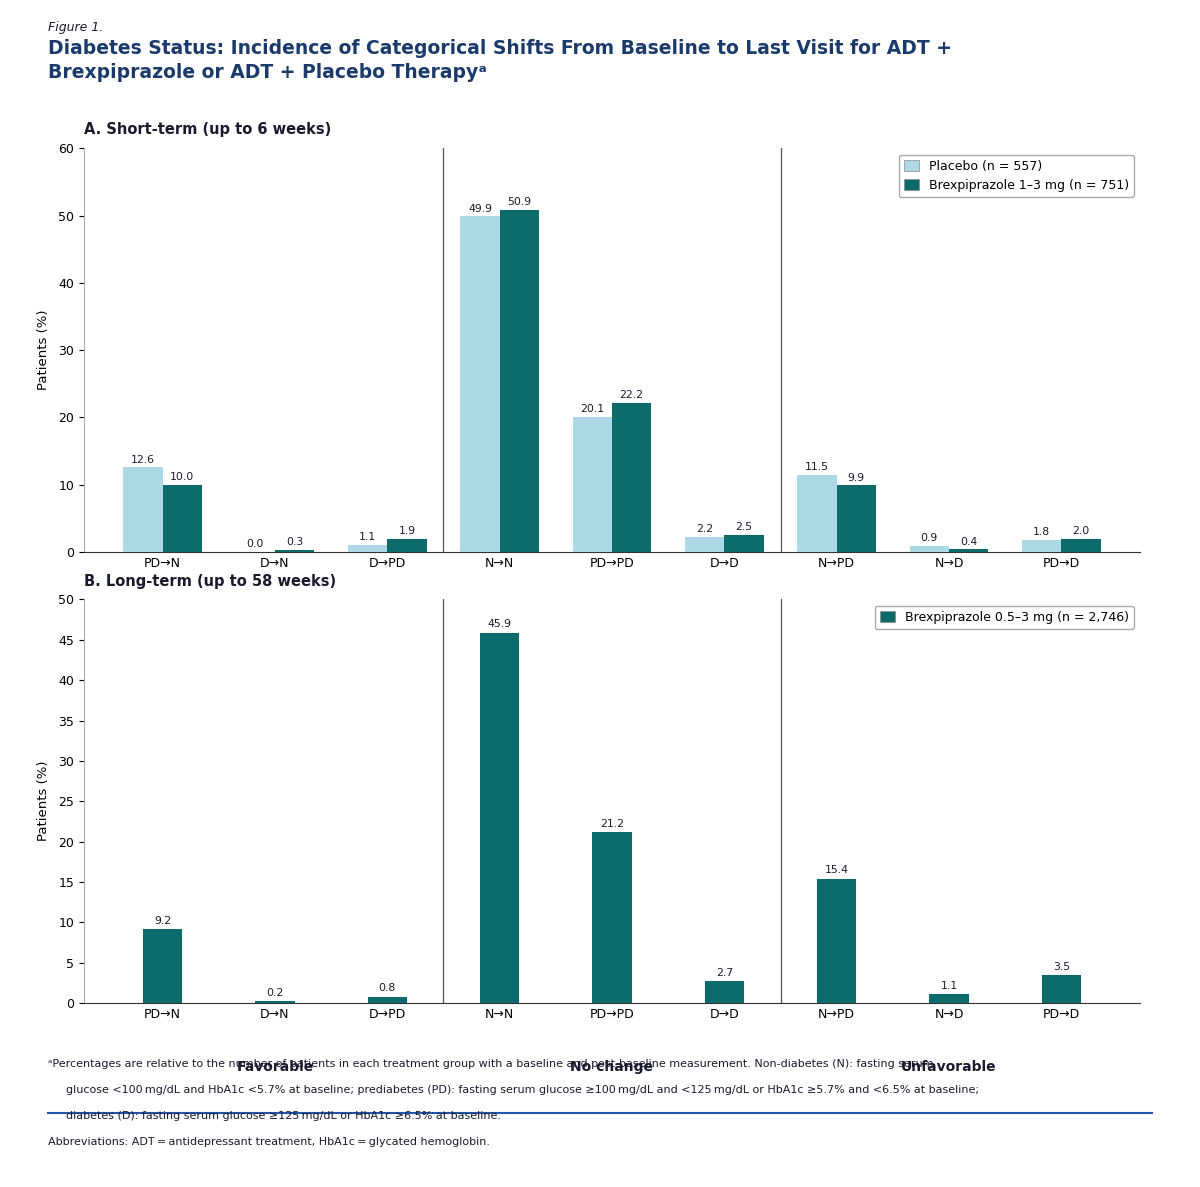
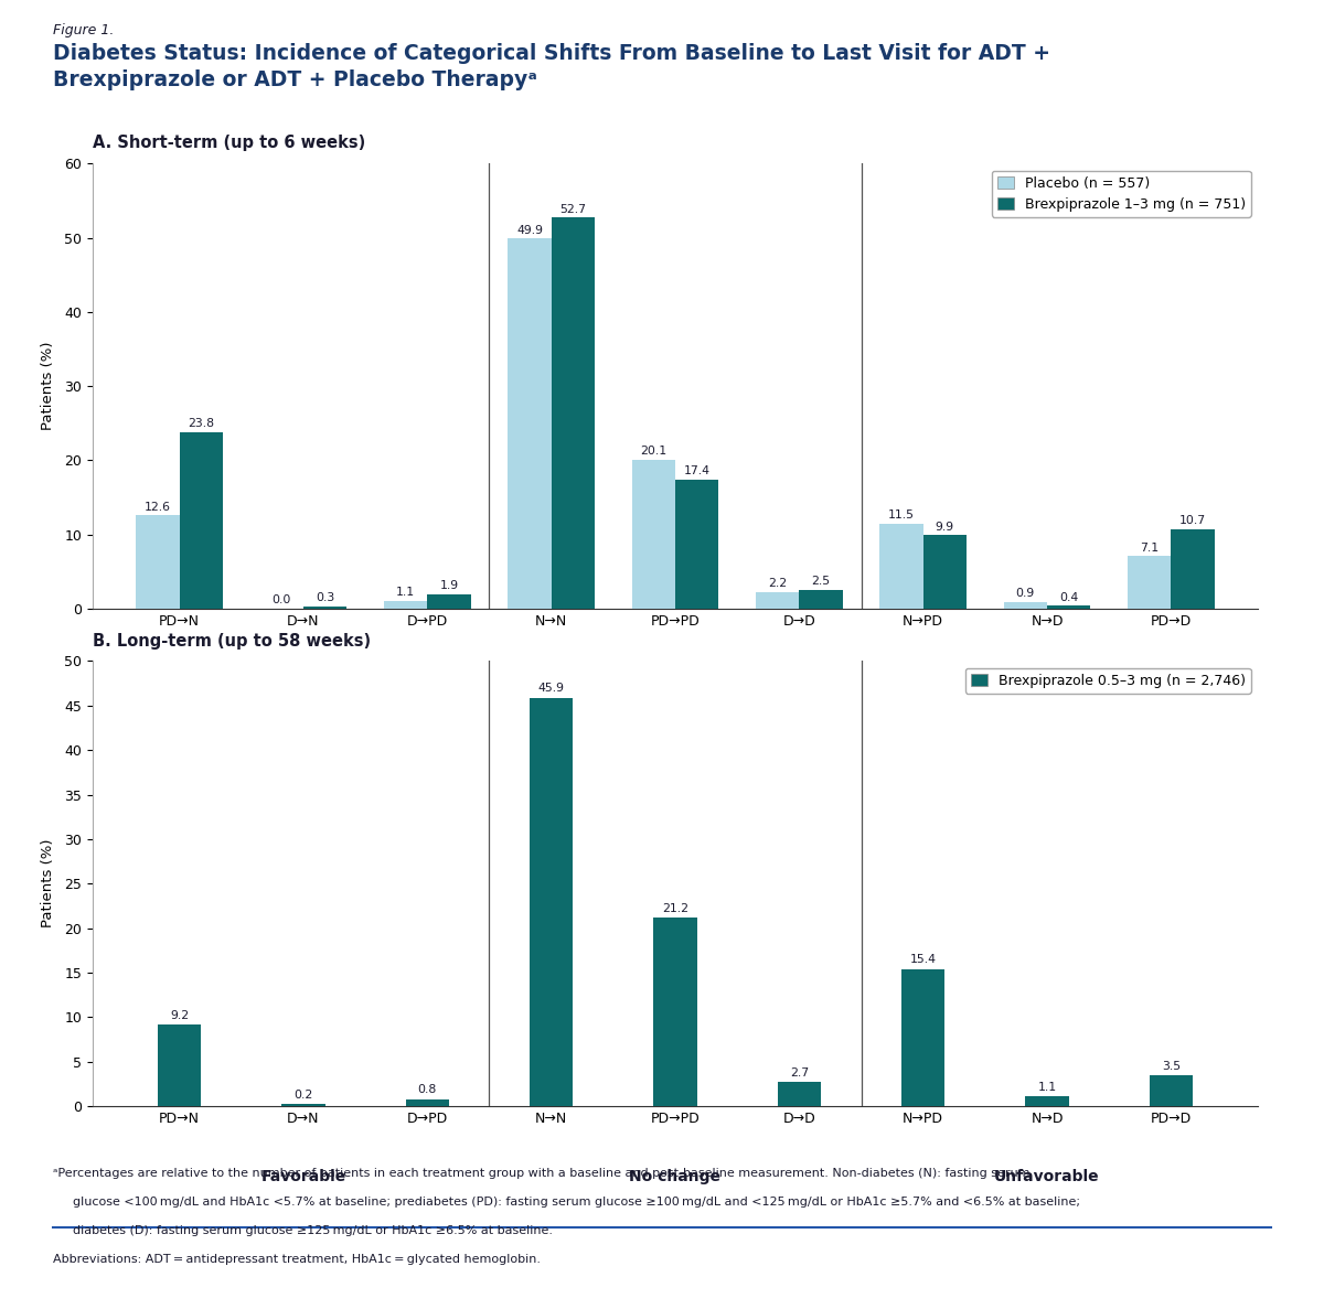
A. Short-term (up to 6 weeks)/Brexpiprazole 1–3 mg (n = 751)/PD→N: 10.0 -> 23.8
A. Short-term (up to 6 weeks)/Brexpiprazole 1–3 mg (n = 751)/N→N: 50.9 -> 52.7
A. Short-term (up to 6 weeks)/Brexpiprazole 1–3 mg (n = 751)/PD→PD: 22.2 -> 17.4
A. Short-term (up to 6 weeks)/Placebo (n = 557)/PD→D: 1.8 -> 7.1
A. Short-term (up to 6 weeks)/Brexpiprazole 1–3 mg (n = 751)/PD→D: 2.0 -> 10.7
